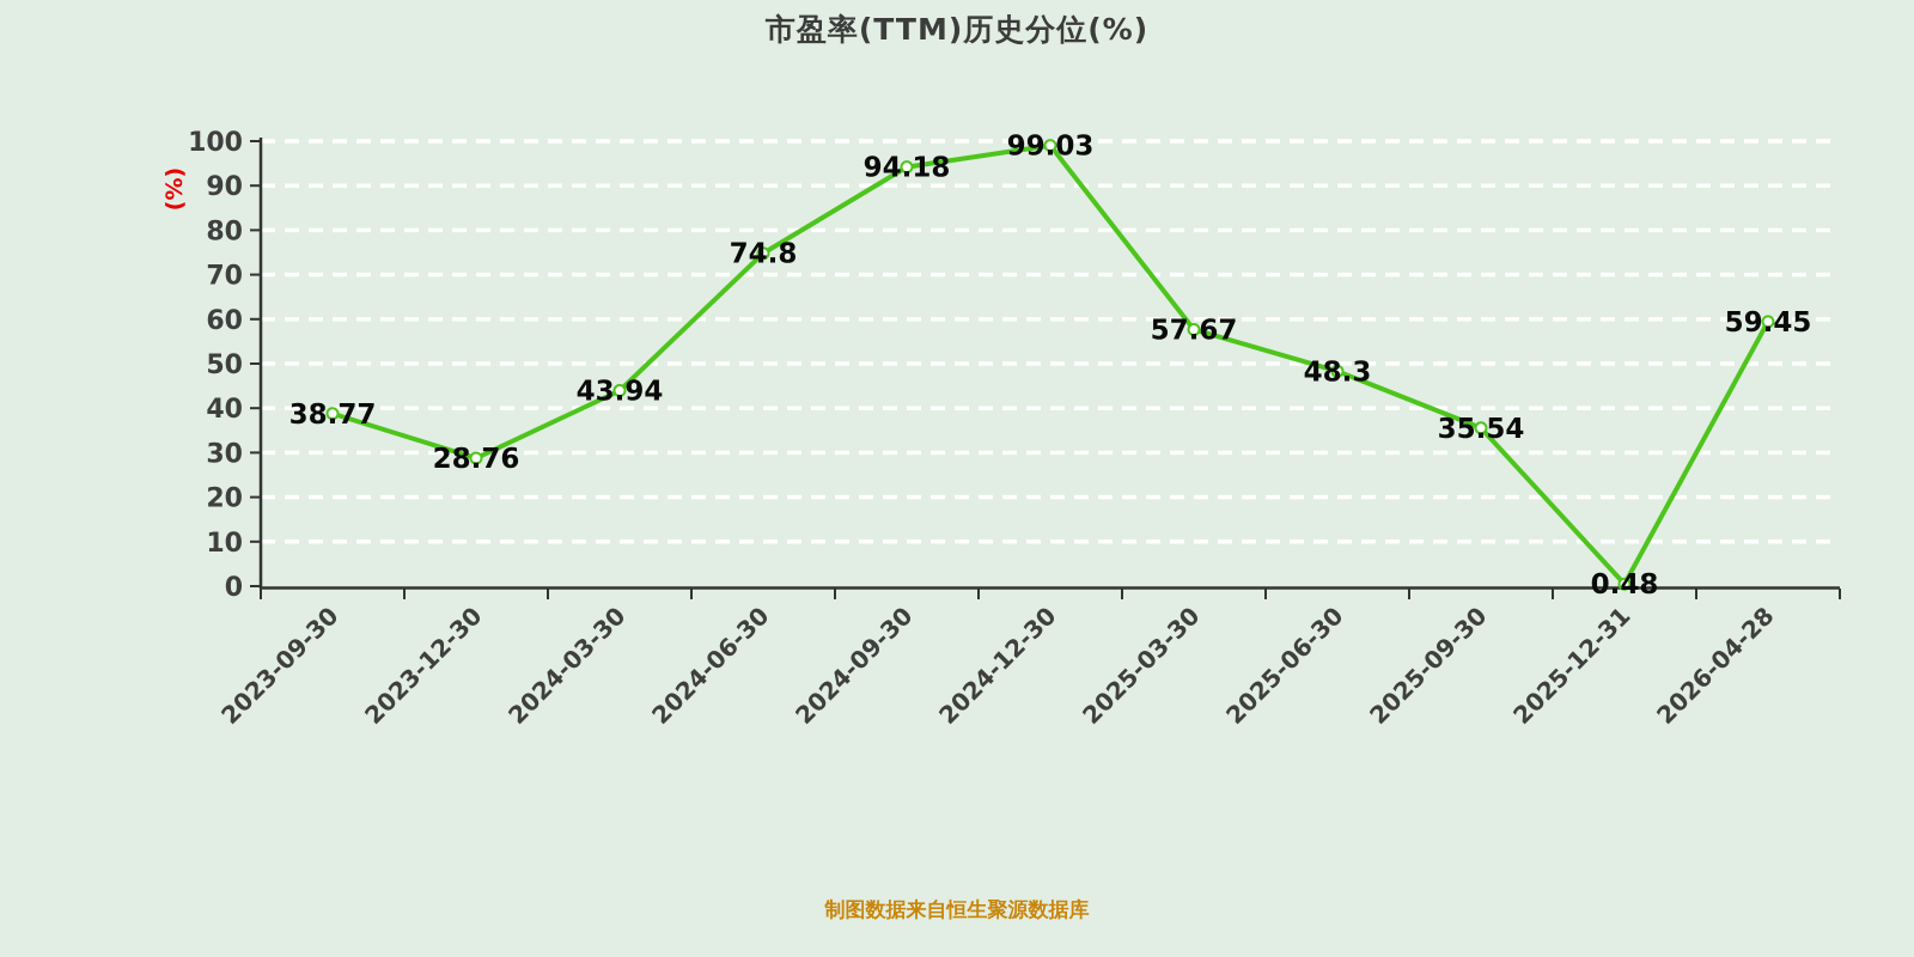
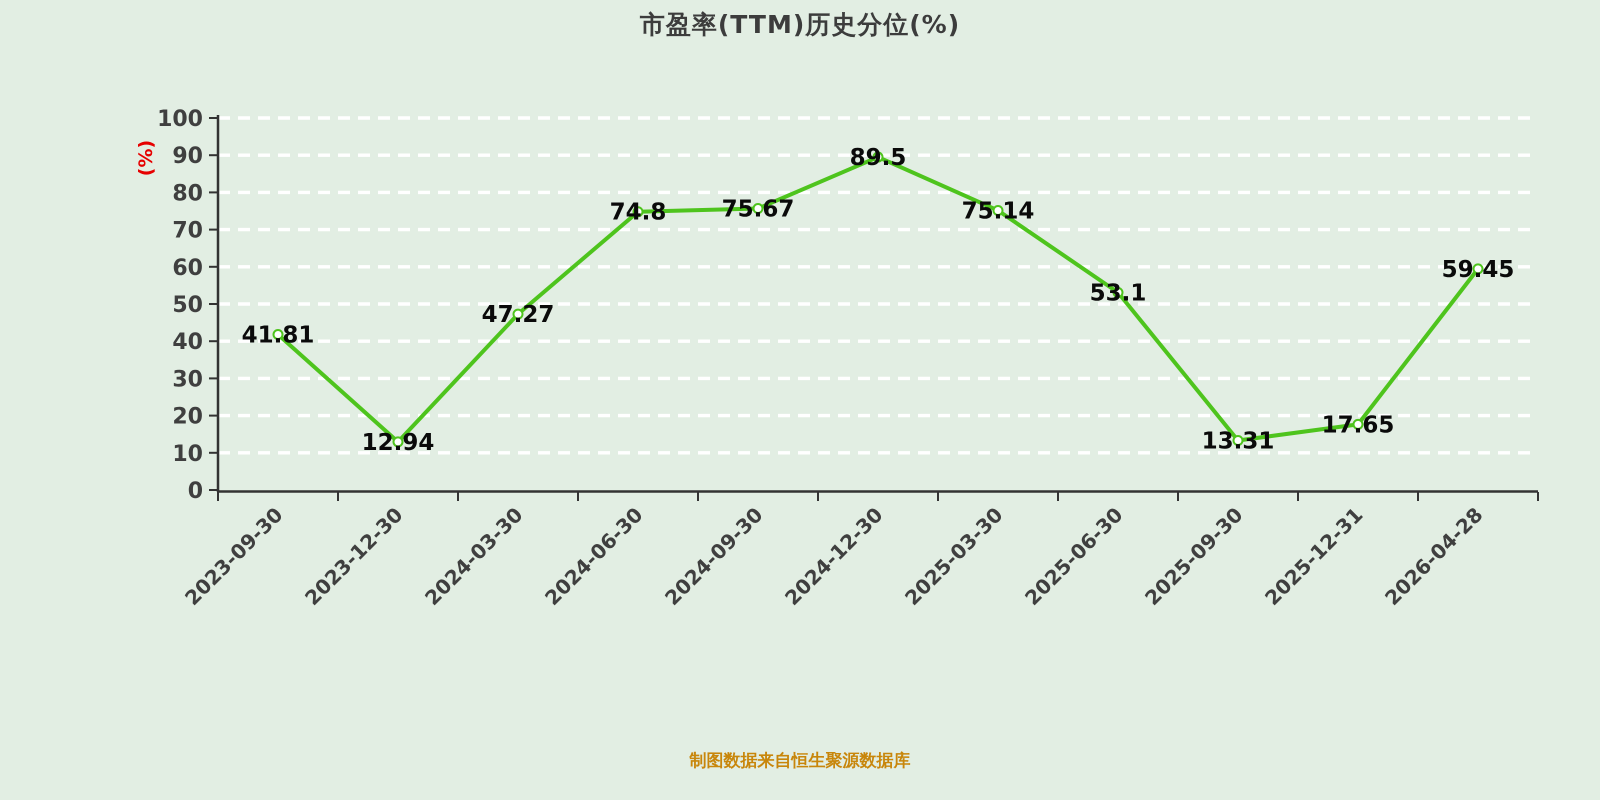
2023-09-30: 38.77 -> 41.81
2023-12-30: 28.76 -> 12.94
2024-03-30: 43.94 -> 47.27
2024-09-30: 94.18 -> 75.67
2024-12-30: 99.03 -> 89.5
2025-03-30: 57.67 -> 75.14
2025-06-30: 48.3 -> 53.1
2025-09-30: 35.54 -> 13.31
2025-12-31: 0.48 -> 17.65
